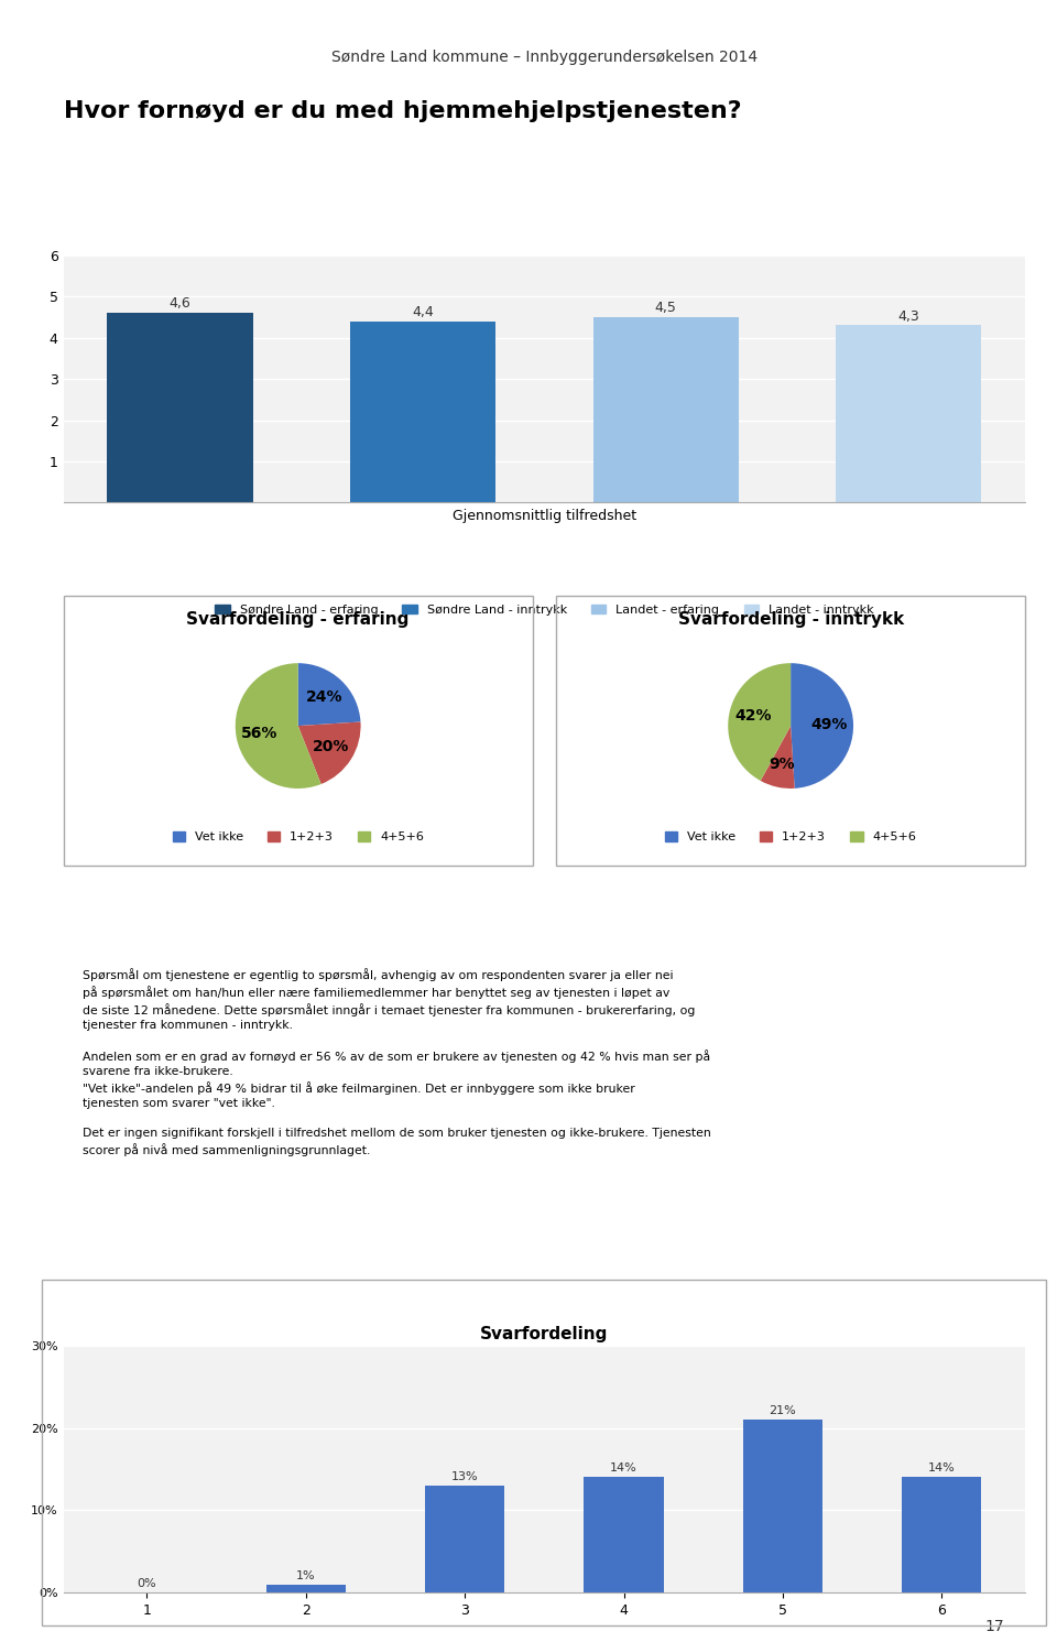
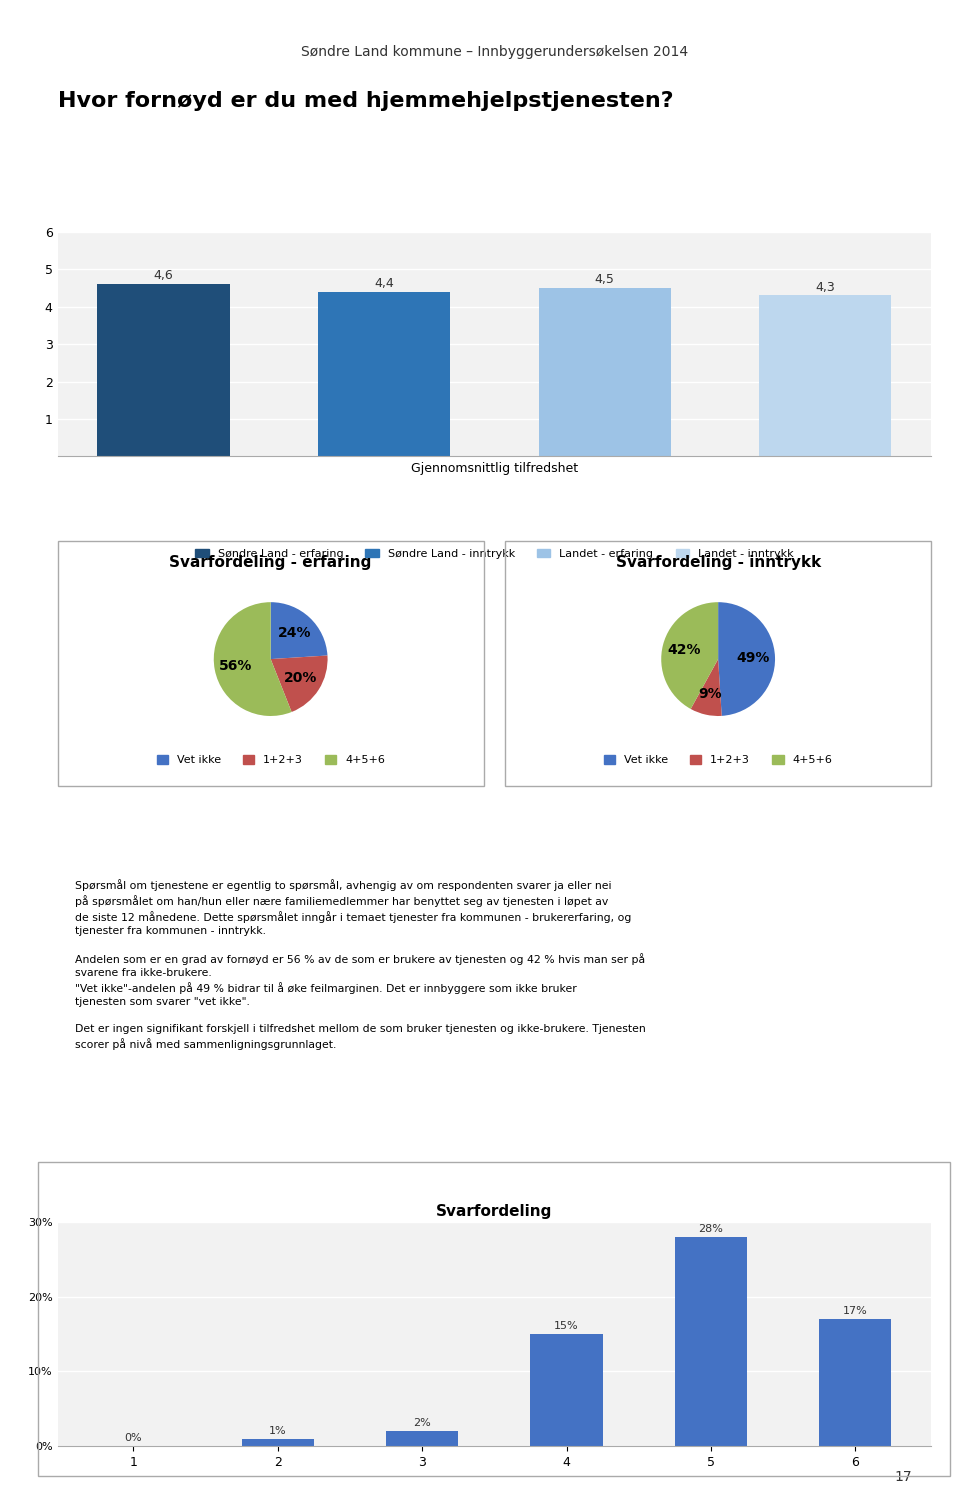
Svarfordeling/3: 13% -> 2%
Svarfordeling/4: 14% -> 15%
Svarfordeling/5: 21% -> 28%
Svarfordeling/6: 14% -> 17%
